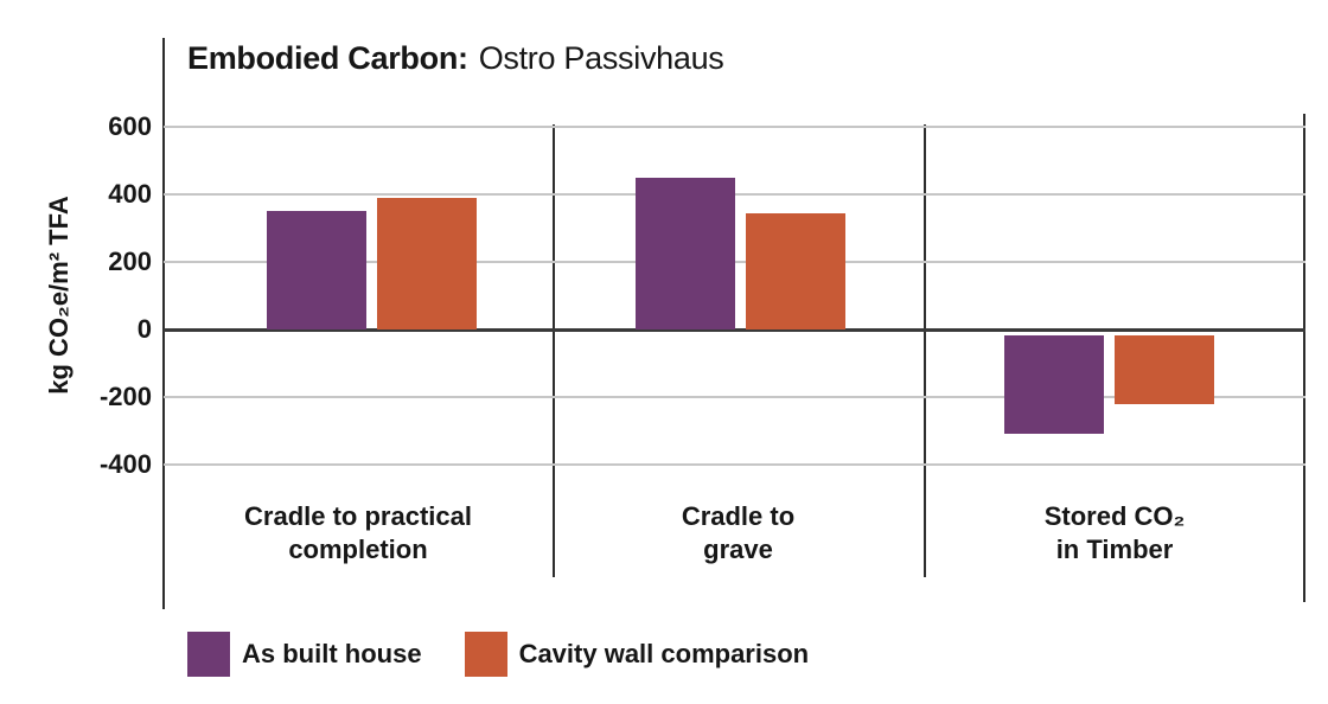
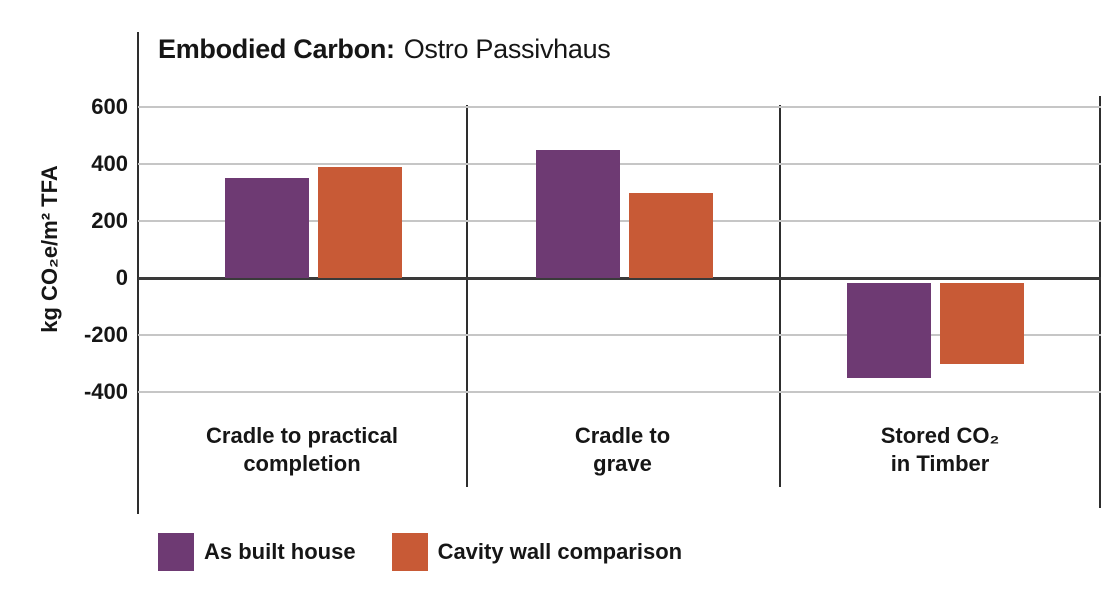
Cavity wall comparison/Cradle to grave: 340 -> 300
As built house/Stored CO₂ in Timber: -310 -> -350
Cavity wall comparison/Stored CO₂ in Timber: -220 -> -300
